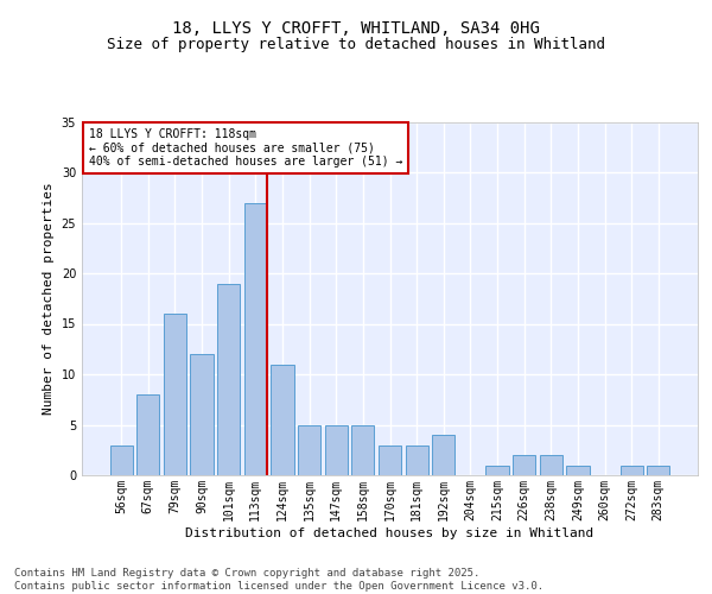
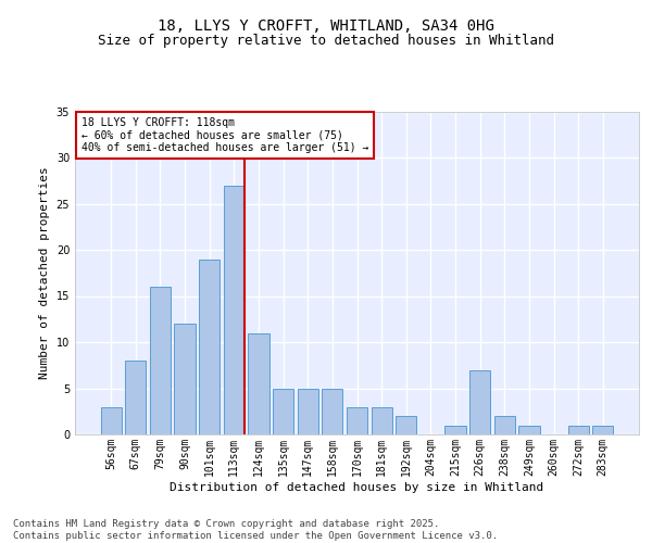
192sqm: 4 -> 2
226sqm: 2 -> 7
